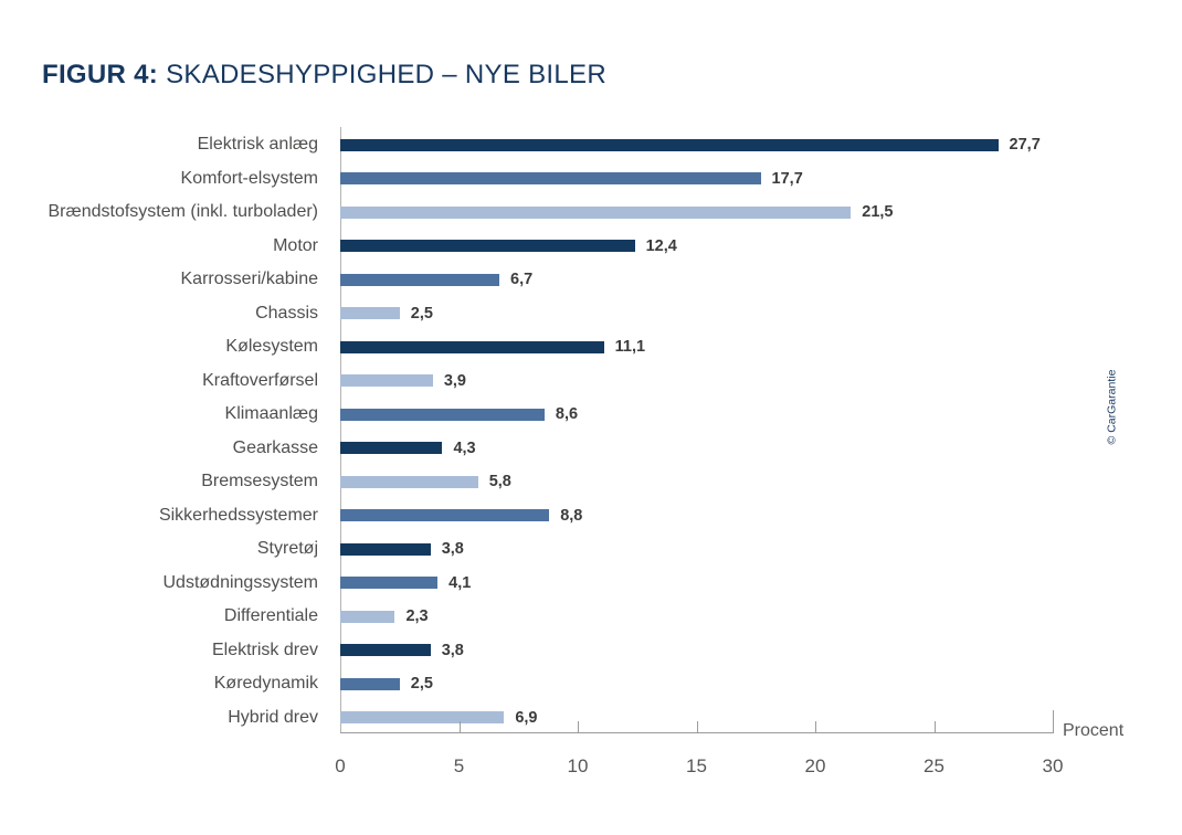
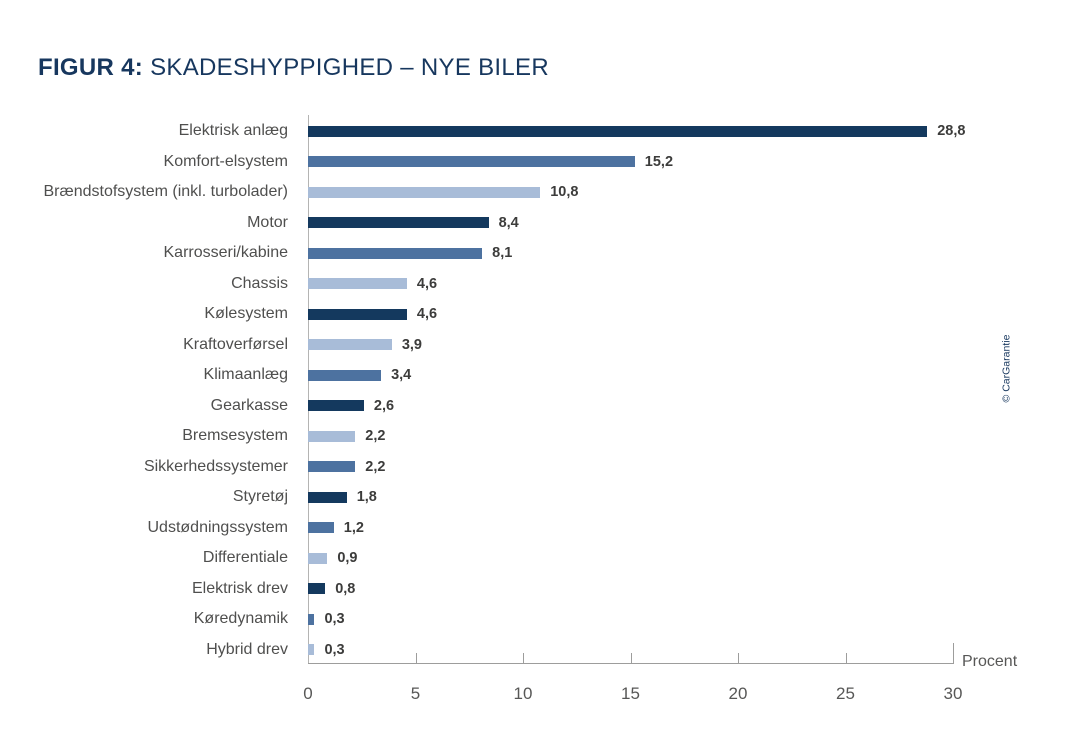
Elektrisk anlæg: 27,7 -> 28,8
Komfort-elsystem: 17,7 -> 15,2
Brændstofsystem (inkl. turbolader): 21,5 -> 10,8
Motor: 12,4 -> 8,4
Karrosseri/kabine: 6,7 -> 8,1
Chassis: 2,5 -> 4,6
Kølesystem: 11,1 -> 4,6
Klimaanlæg: 8,6 -> 3,4
Gearkasse: 4,3 -> 2,6
Bremsesystem: 5,8 -> 2,2
Sikkerhedssystemer: 8,8 -> 2,2
Styretøj: 3,8 -> 1,8
Udstødningssystem: 4,1 -> 1,2
Differentiale: 2,3 -> 0,9
Elektrisk drev: 3,8 -> 0,8
Køredynamik: 2,5 -> 0,3
Hybrid drev: 6,9 -> 0,3
